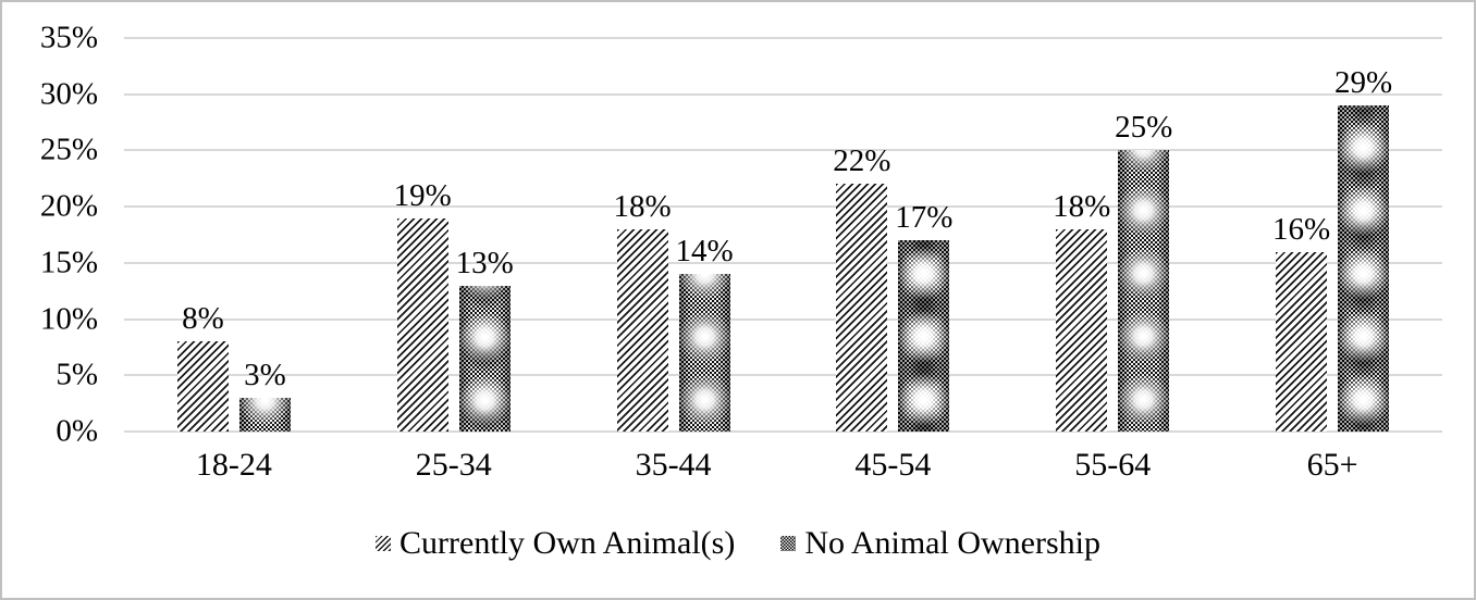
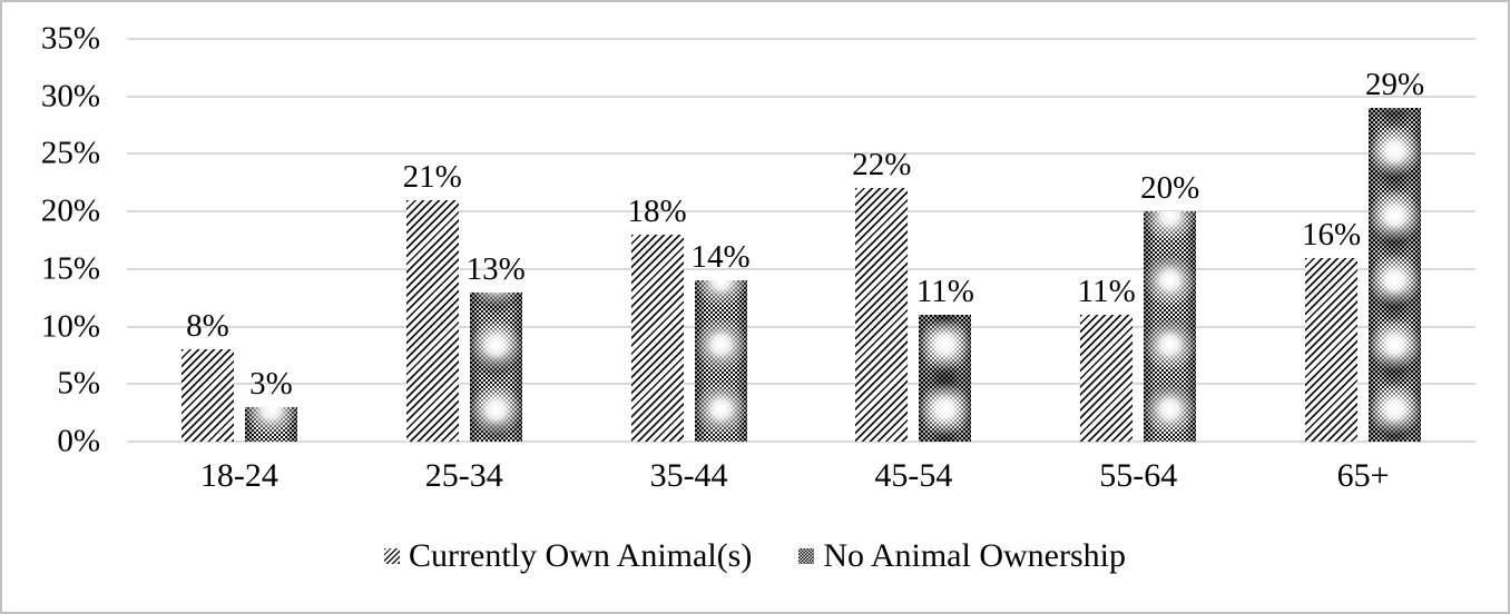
Currently Own Animal(s)/25-34: 19% -> 21%
No Animal Ownership/45-54: 17% -> 11%
Currently Own Animal(s)/55-64: 18% -> 11%
No Animal Ownership/55-64: 25% -> 20%
